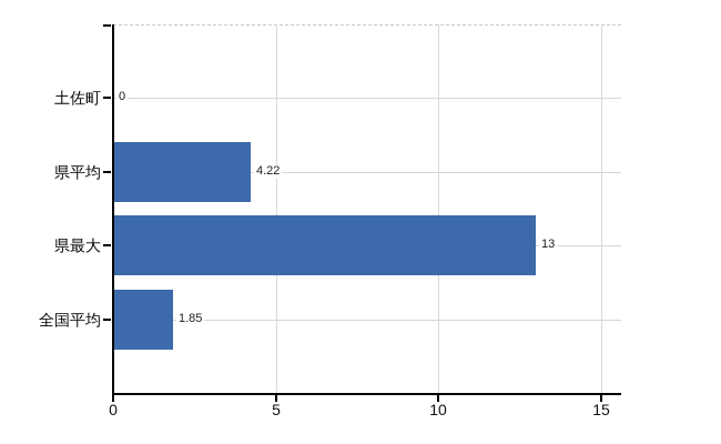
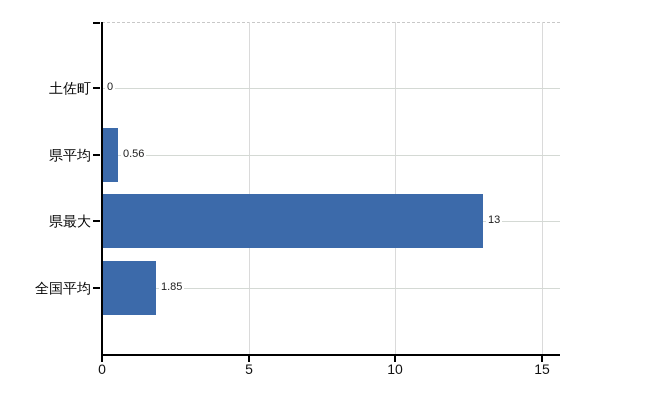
県平均: 4.22 -> 0.56
